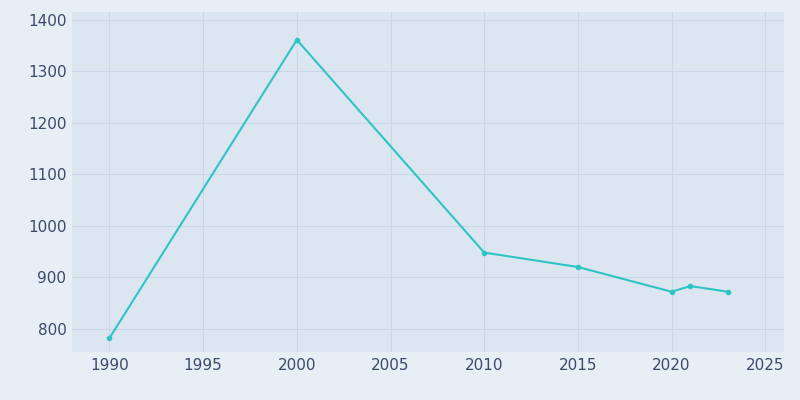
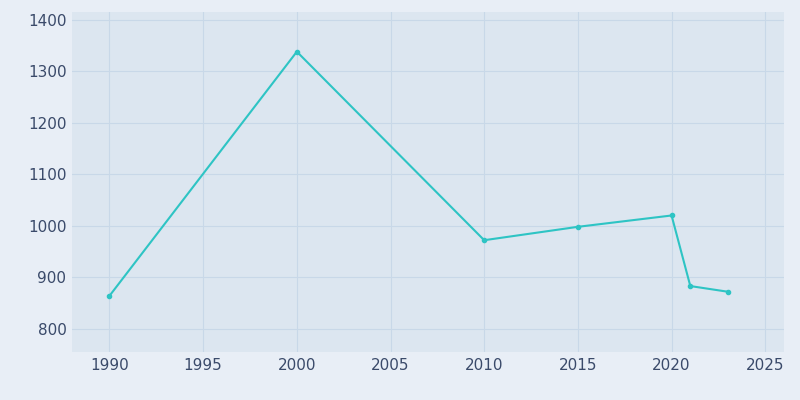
1990: 782 -> 864
2000: 1361 -> 1338
2010: 948 -> 972
2015: 920 -> 998
2020: 872 -> 1020
